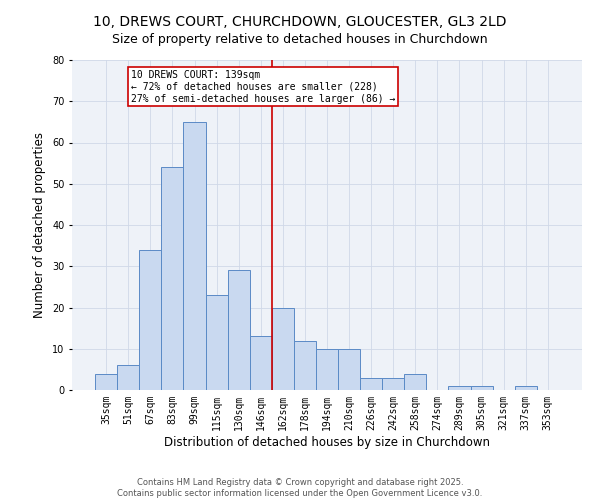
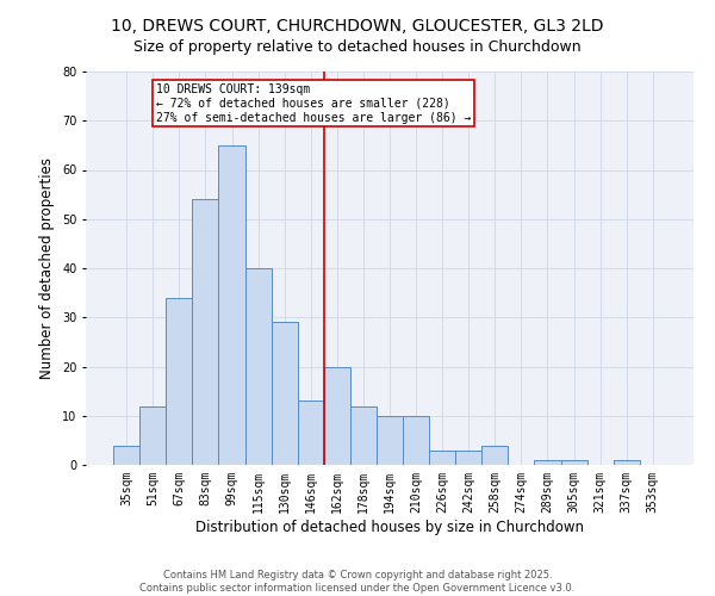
51sqm: 6 -> 12
115sqm: 23 -> 40
